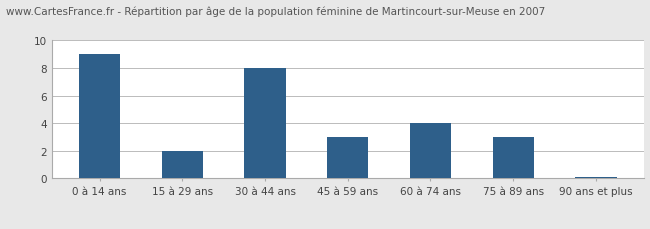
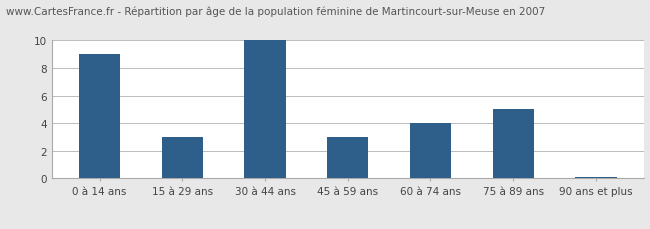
15 à 29 ans: 2.0 -> 3.0
30 à 44 ans: 8.0 -> 10.0
75 à 89 ans: 3.0 -> 5.0
